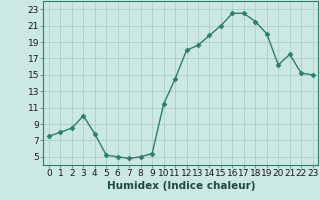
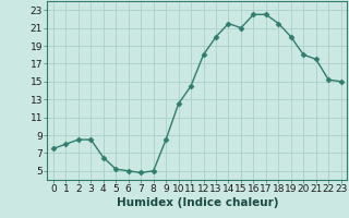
3: 10.0 -> 8.5
4: 7.8 -> 6.5
9: 5.4 -> 8.5
10: 11.4 -> 12.5
13: 18.6 -> 20.0
14: 19.8 -> 21.5
20: 16.2 -> 18.0
